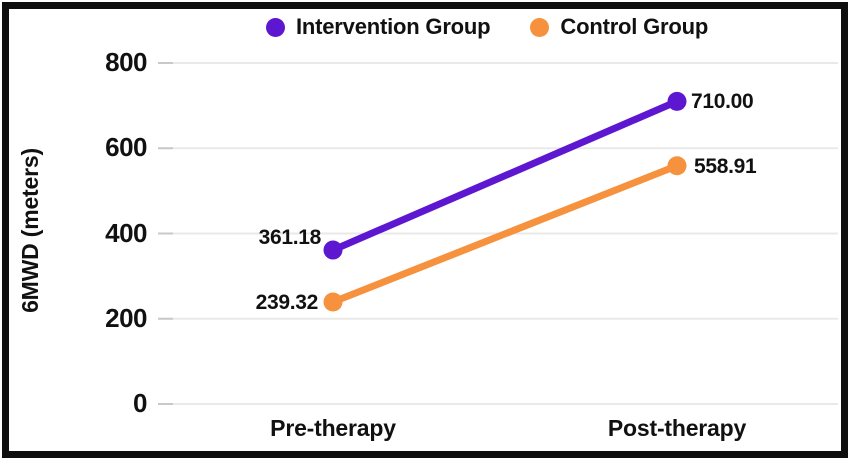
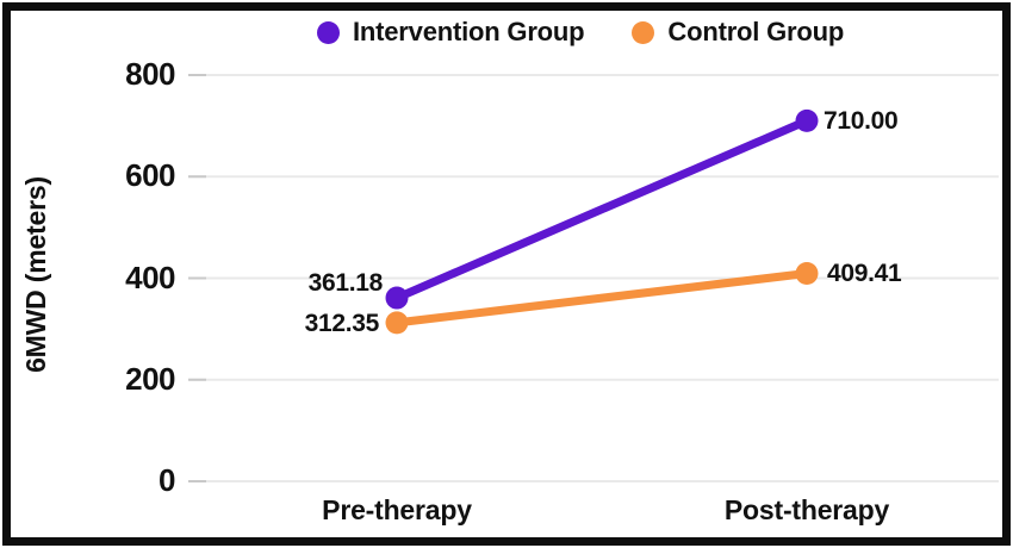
Control Group/Pre-therapy: 239.32 -> 312.35
Control Group/Post-therapy: 558.91 -> 409.41
